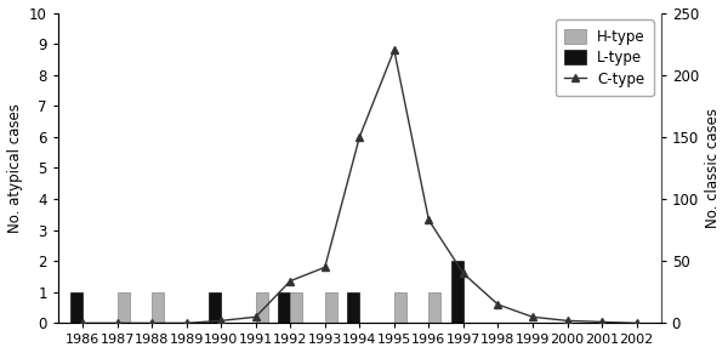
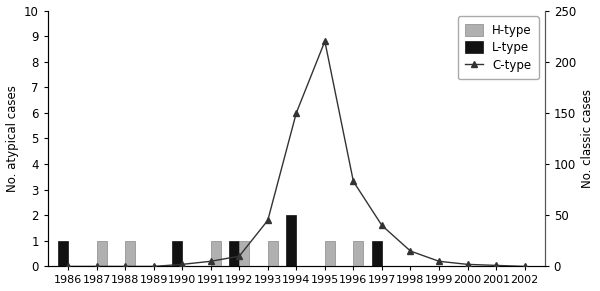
C-type/1992: 34 -> 10
L-type/1994: 1 -> 2
L-type/1997: 2 -> 1
